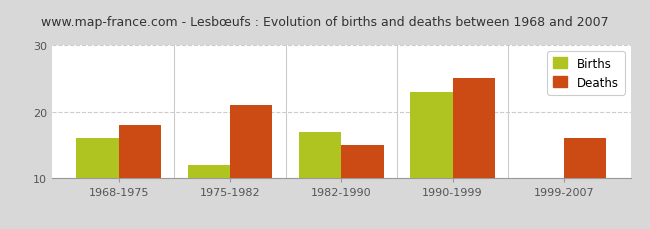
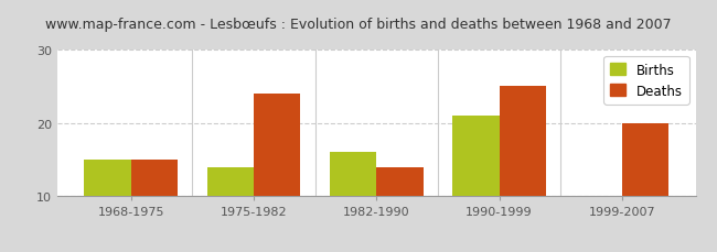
Births/1968-1975: 16 -> 15
Deaths/1968-1975: 18 -> 15
Births/1975-1982: 12 -> 14
Deaths/1975-1982: 21 -> 24
Births/1982-1990: 17 -> 16
Deaths/1982-1990: 15 -> 14
Births/1990-1999: 23 -> 21
Deaths/1999-2007: 16 -> 20
